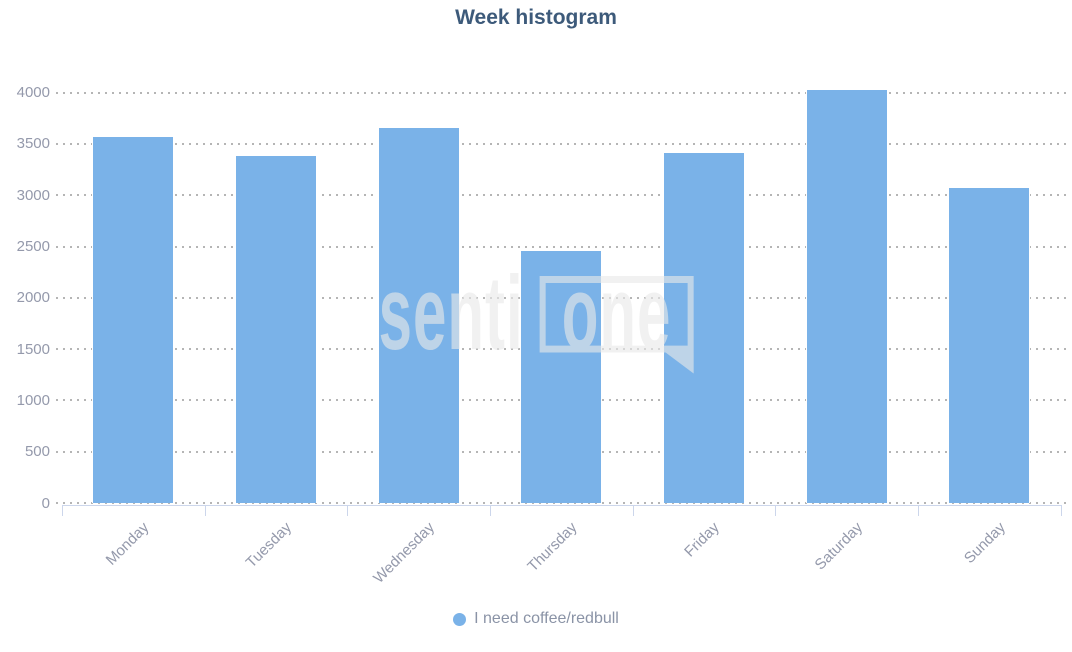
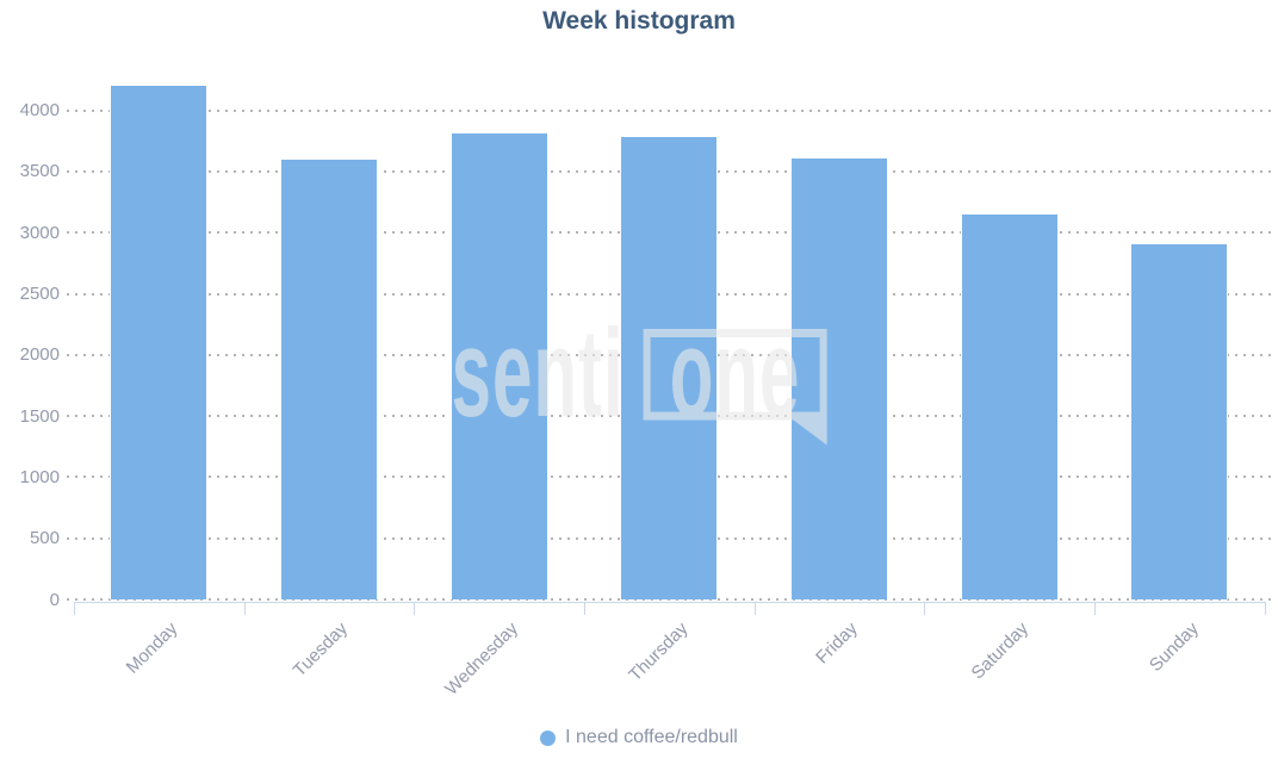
Monday: 3580 -> 4210
Tuesday: 3390 -> 3610
Wednesday: 3670 -> 3820
Thursday: 2470 -> 3790
Friday: 3420 -> 3620
Saturday: 4040 -> 3160
Sunday: 3080 -> 2920
